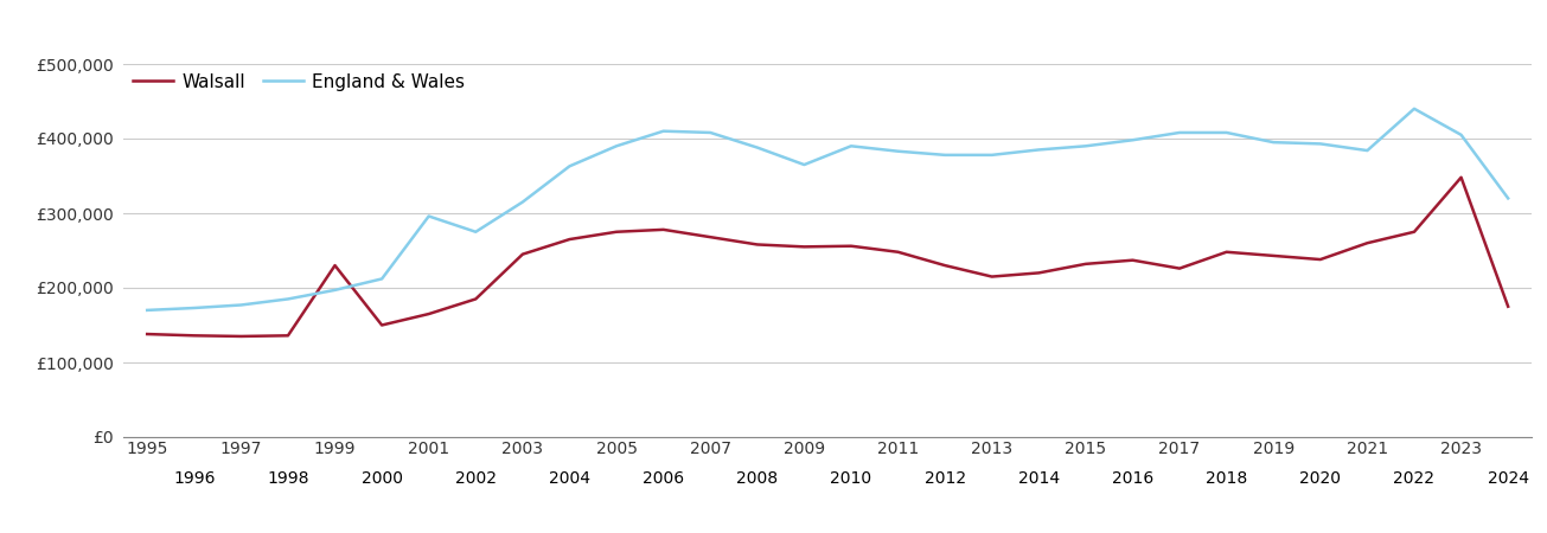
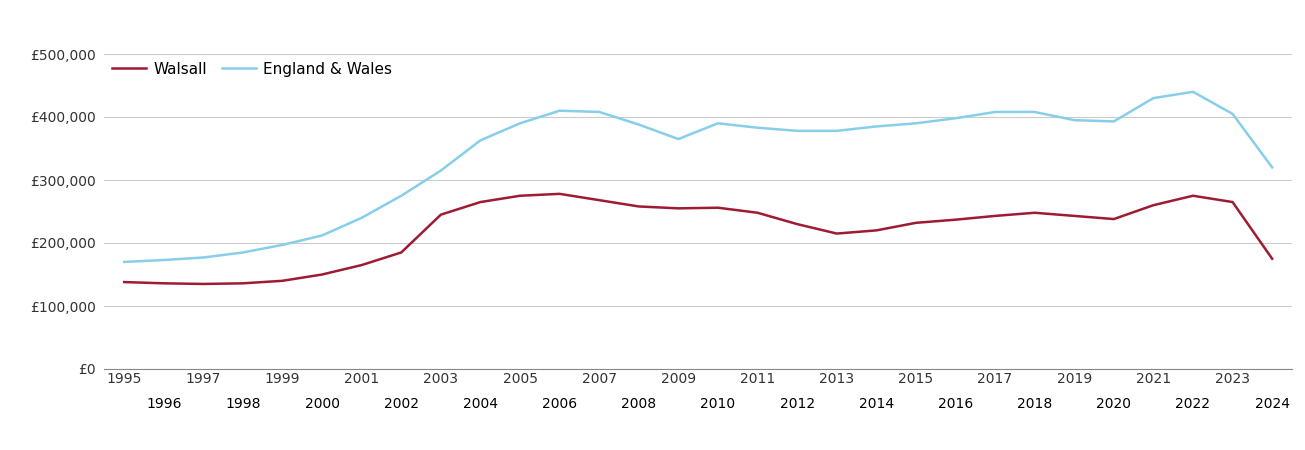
Walsall/1999: £230,000 -> £140,000
England & Wales/2001: £296,000 -> £240,000
Walsall/2017: £226,000 -> £243,000
England & Wales/2021: £384,000 -> £430,000
Walsall/2023: £348,000 -> £265,000
